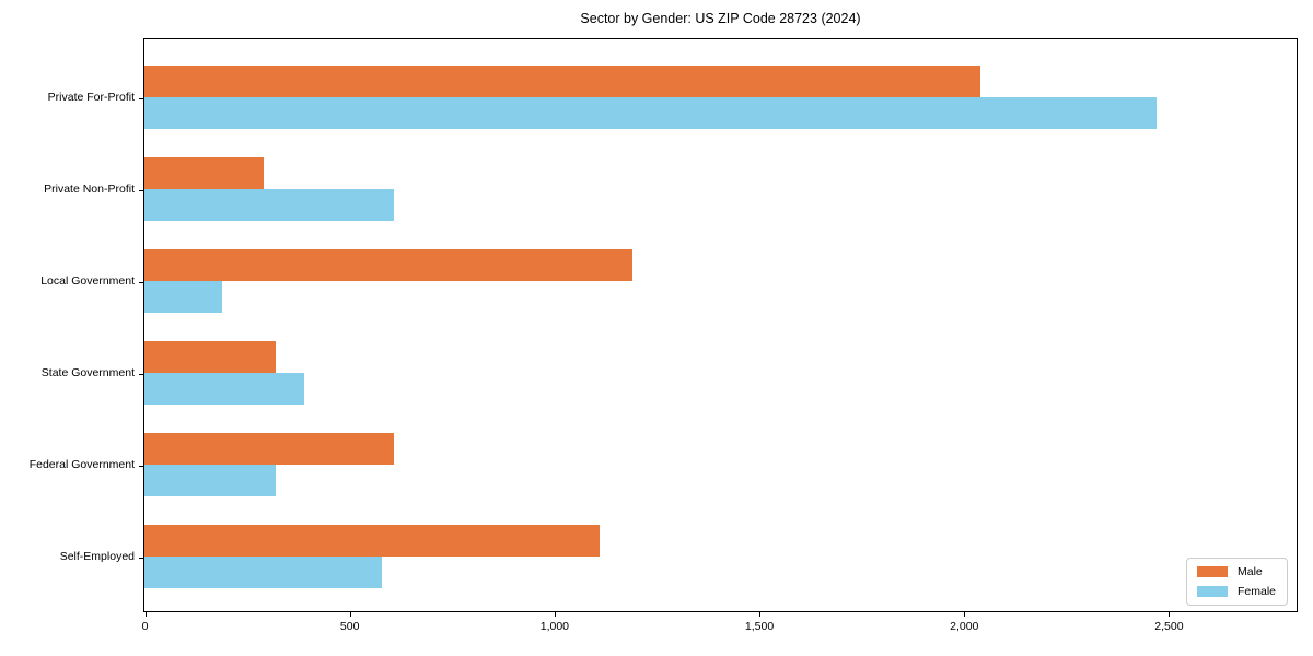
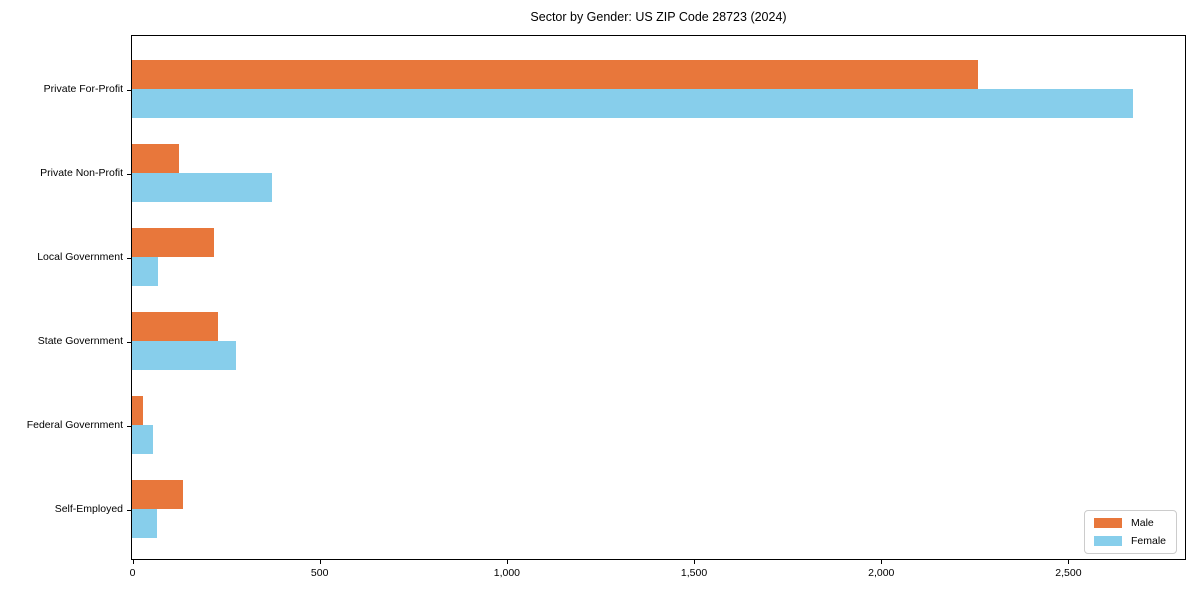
Male/Private For-Profit: 2040 -> 2260
Female/Private For-Profit: 2470 -> 2680
Male/Private Non-Profit: 290 -> 120
Female/Private Non-Profit: 610 -> 380
Male/Local Government: 1190 -> 220
Female/Local Government: 190 -> 70
Male/State Government: 320 -> 230
Female/State Government: 390 -> 280
Male/Federal Government: 610 -> 30
Female/Federal Government: 320 -> 60
Male/Self-Employed: 1110 -> 140
Female/Self-Employed: 580 -> 70
